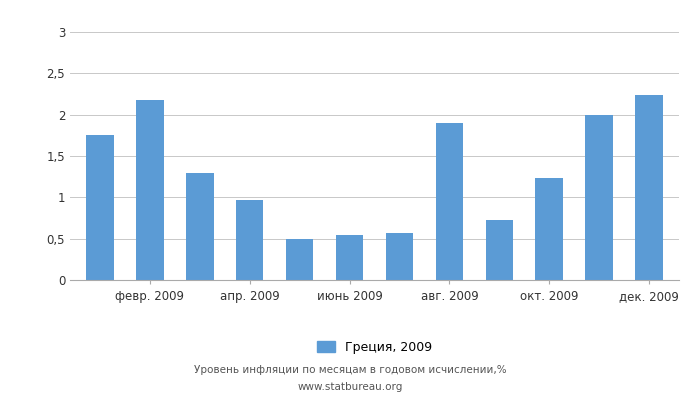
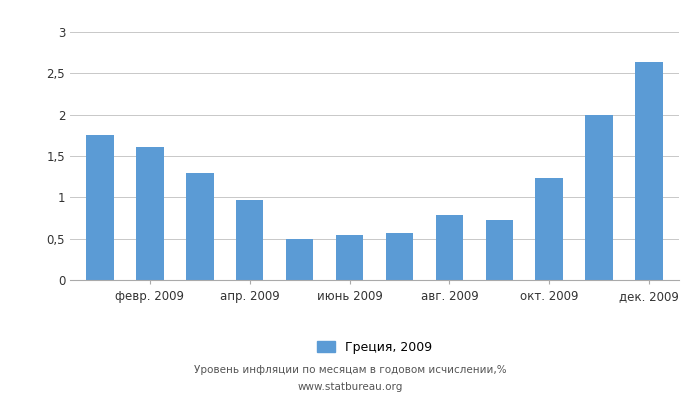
февр. 2009: 2,18 -> 1,61
авг. 2009: 1,90 -> 0,79
дек. 2009: 2,24 -> 2,64
